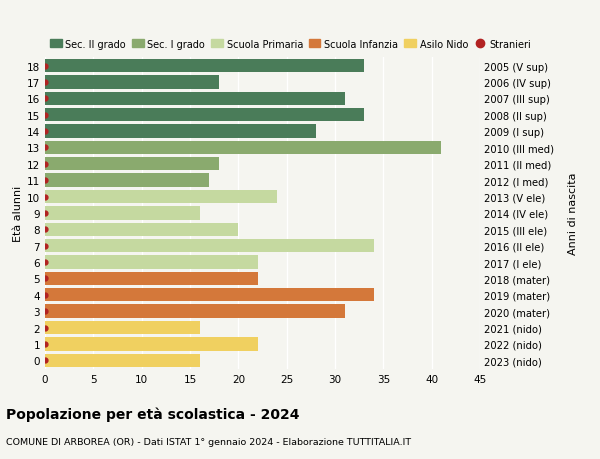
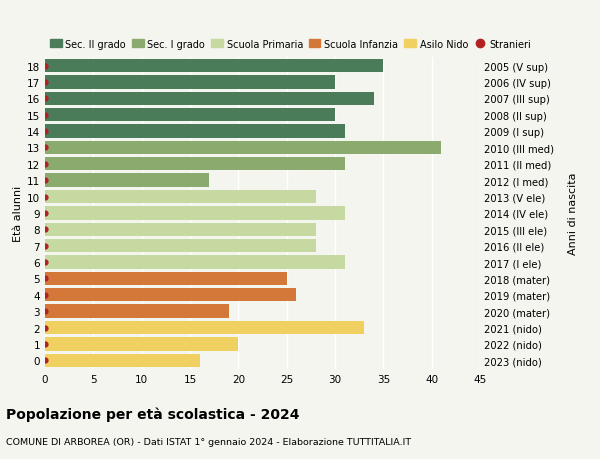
18: 33 -> 35
17: 18 -> 30
16: 31 -> 34
15: 33 -> 30
14: 28 -> 31
12: 18 -> 31
10: 24 -> 28
9: 16 -> 31
8: 20 -> 28
7: 34 -> 28
6: 22 -> 31
5: 22 -> 25
4: 34 -> 26
3: 31 -> 19
2: 16 -> 33
1: 22 -> 20
